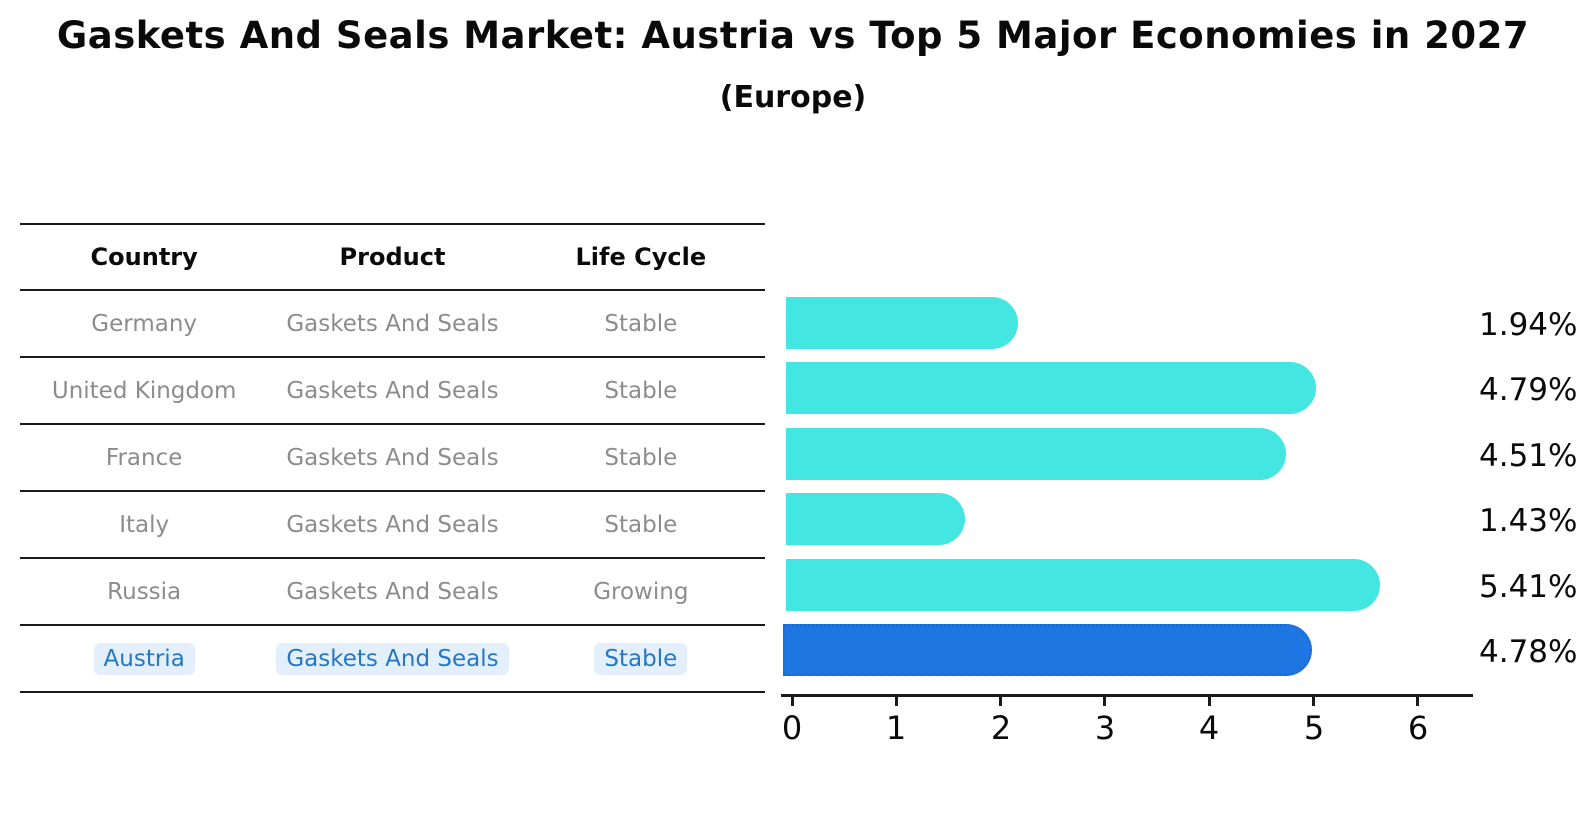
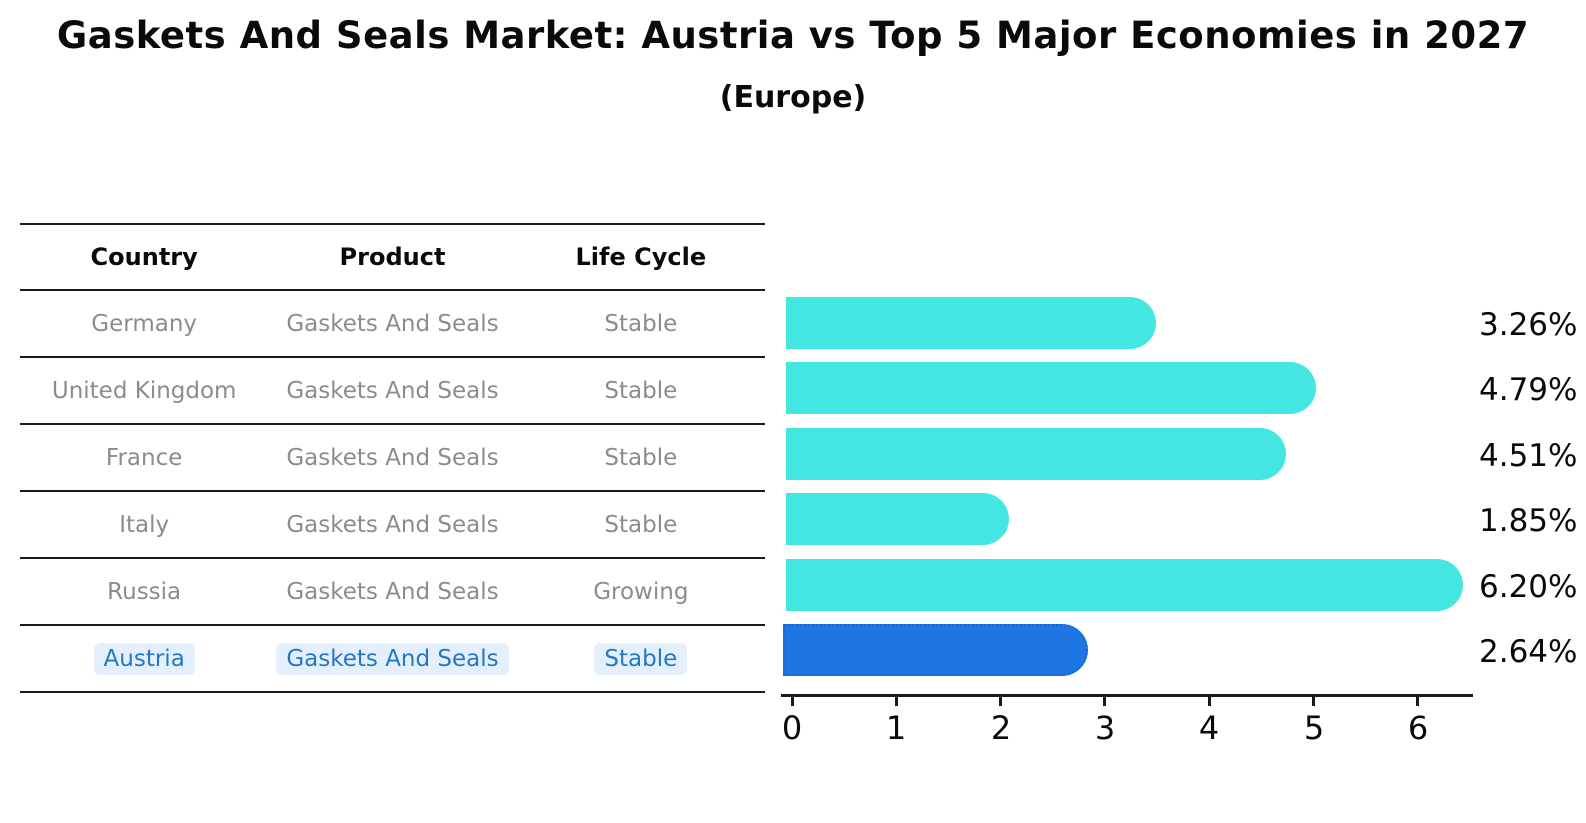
Germany: 1.94% -> 3.26%
Italy: 1.43% -> 1.85%
Russia: 5.41% -> 6.20%
Austria: 4.78% -> 2.64%
